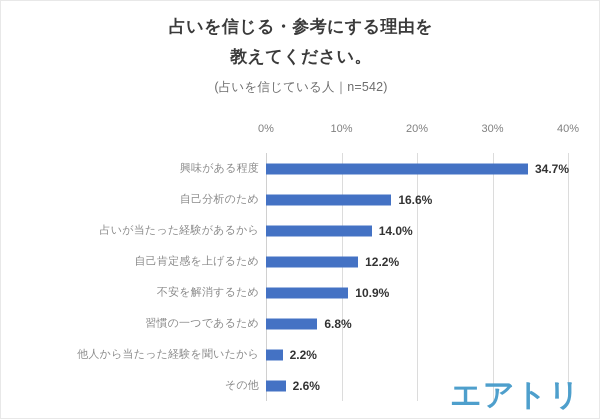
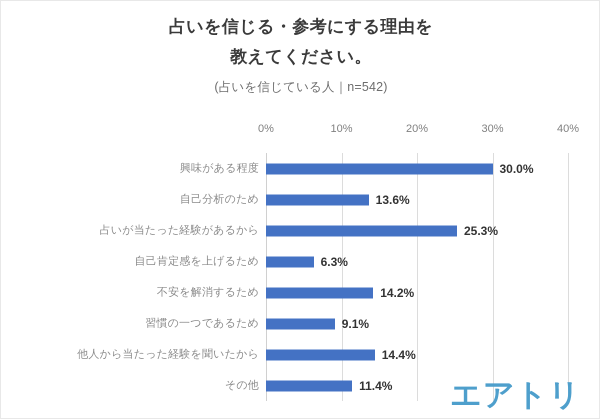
興味がある程度: 34.7% -> 30.0%
自己分析のため: 16.6% -> 13.6%
占いが当たった経験があるから: 14.0% -> 25.3%
自己肯定感を上げるため: 12.2% -> 6.3%
不安を解消するため: 10.9% -> 14.2%
習慣の一つであるため: 6.8% -> 9.1%
他人から当たった経験を聞いたから: 2.2% -> 14.4%
その他: 2.6% -> 11.4%
